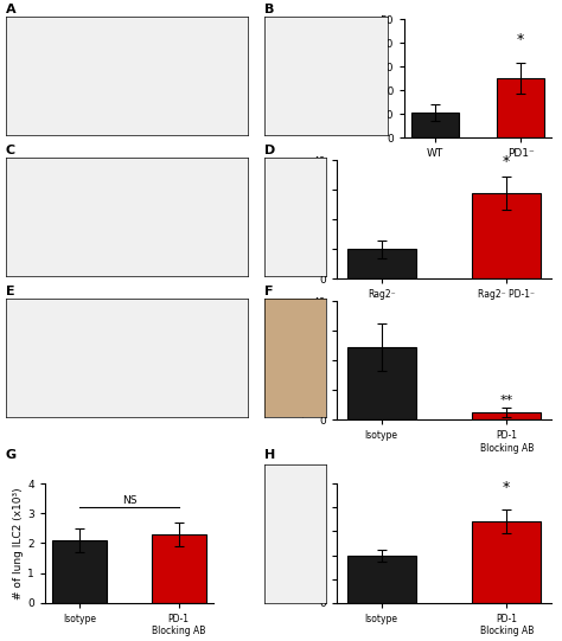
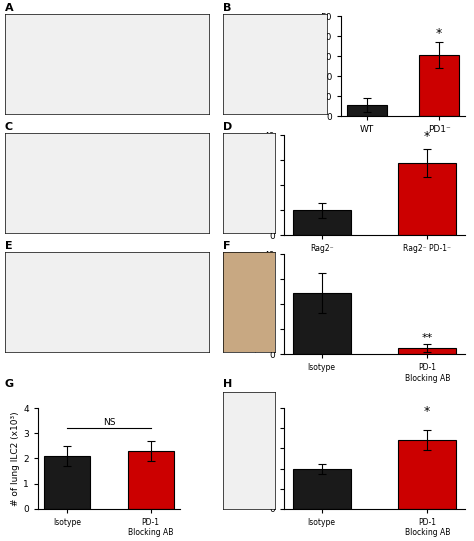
WT: 10.5 -> 5.5
PD1⁻: 25.0 -> 30.5
